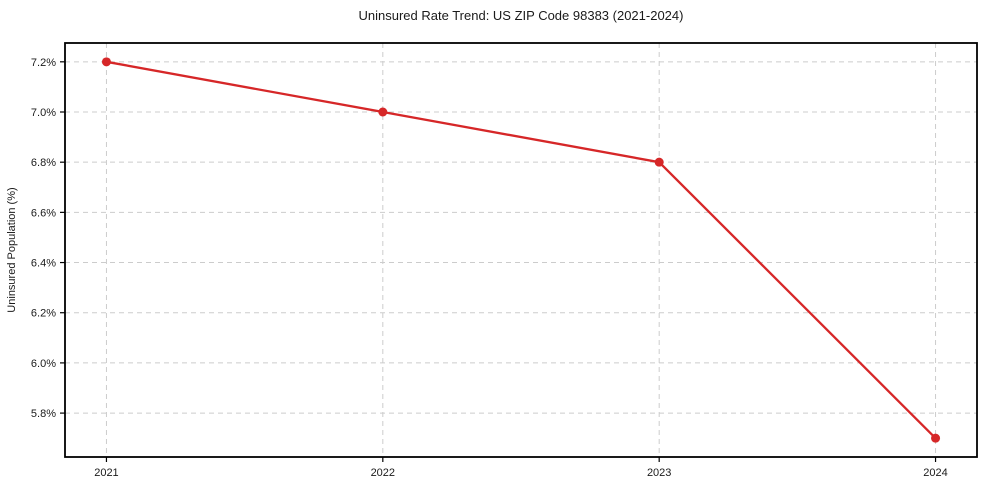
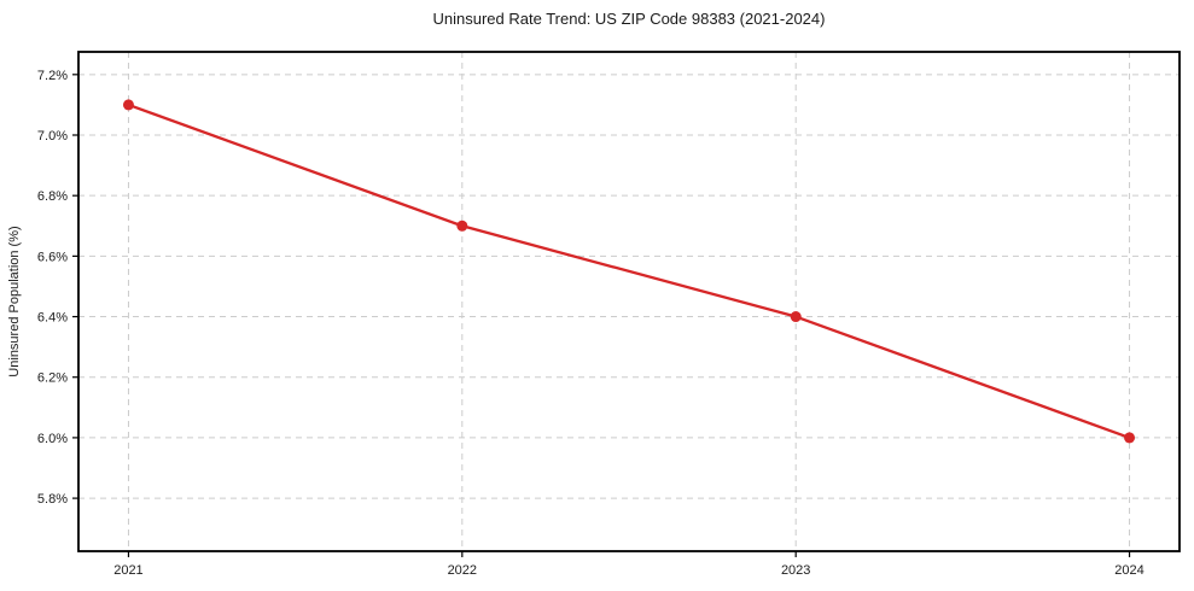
2021: 7.2% -> 7.1%
2022: 7.0% -> 6.7%
2023: 6.8% -> 6.4%
2024: 5.7% -> 6.0%
